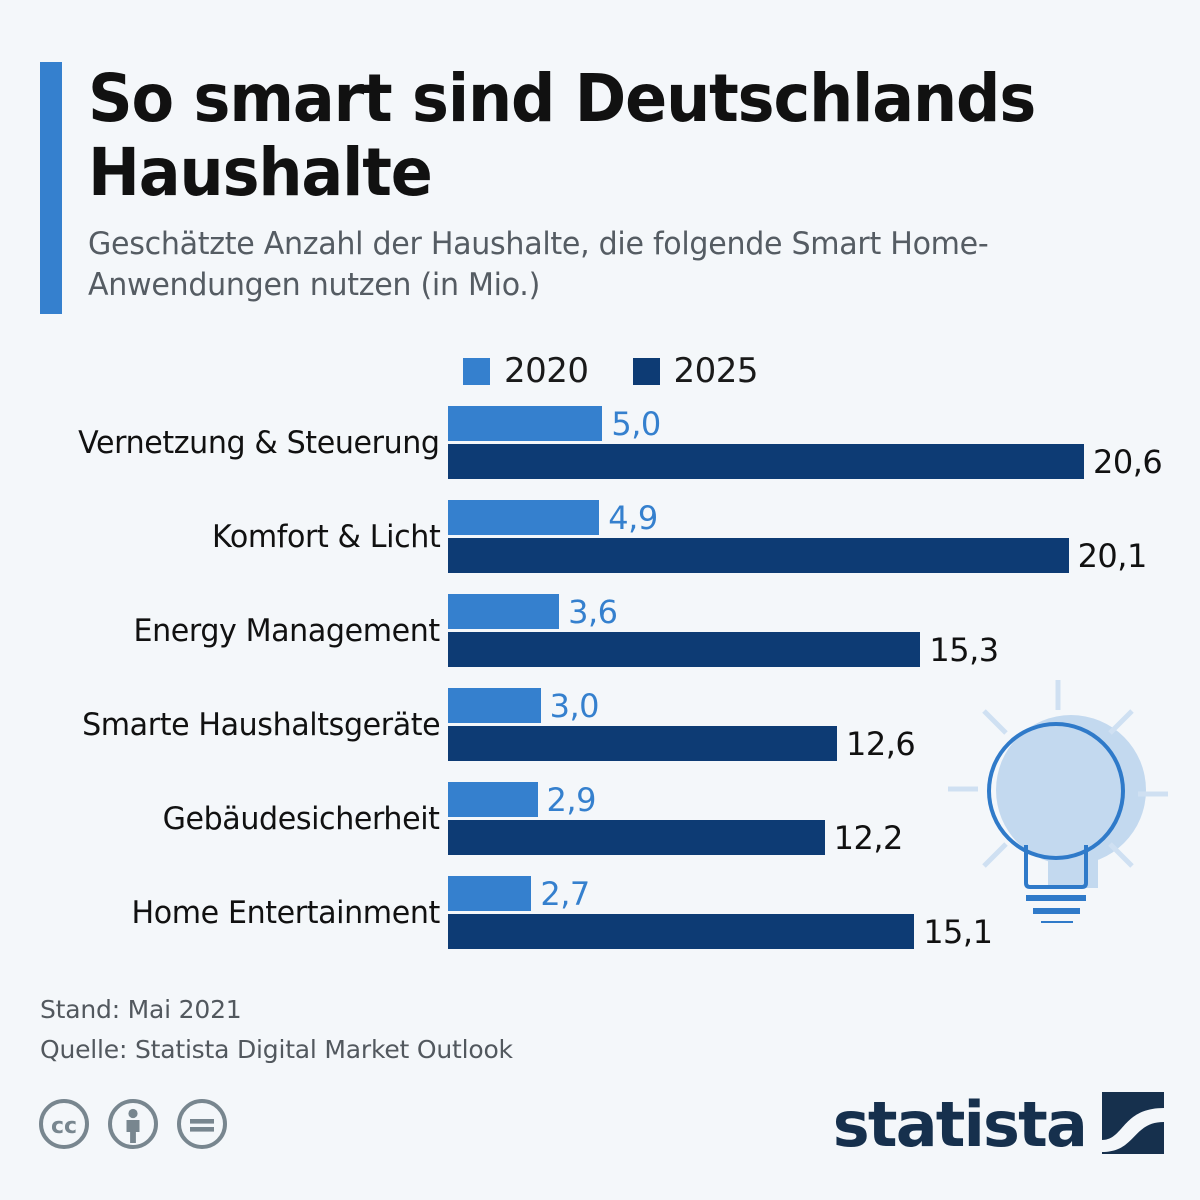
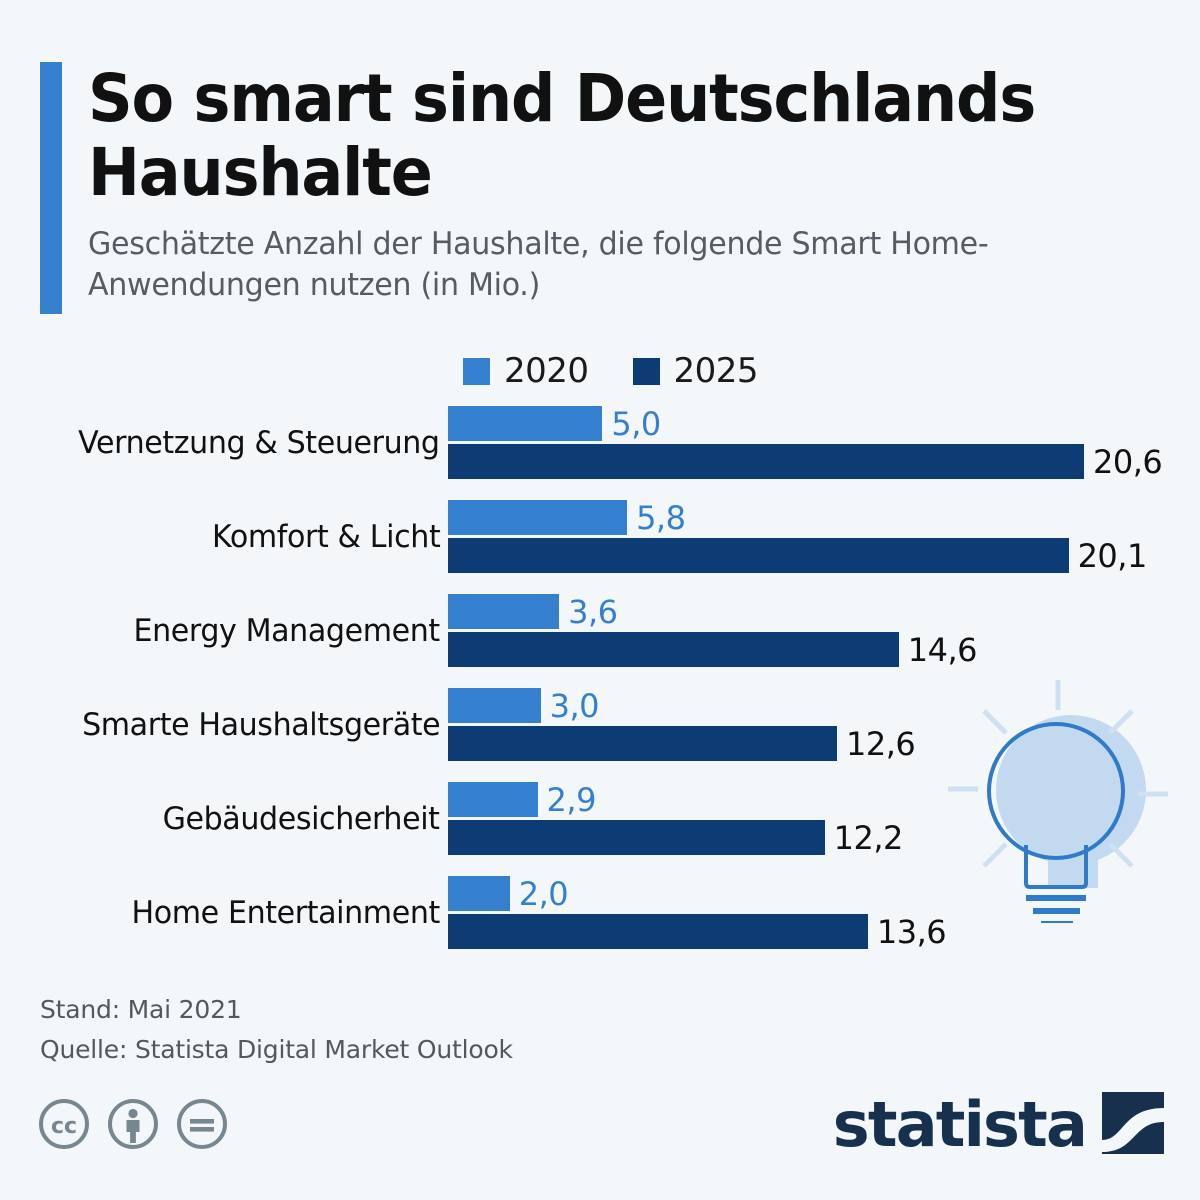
2020/Komfort & Licht: 4,9 -> 5,8
2025/Energy Management: 15,3 -> 14,6
2020/Home Entertainment: 2,7 -> 2,0
2025/Home Entertainment: 15,1 -> 13,6
